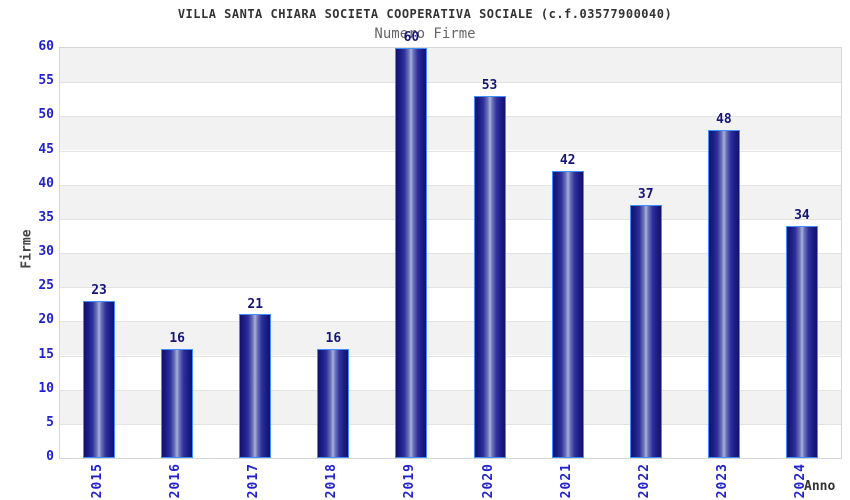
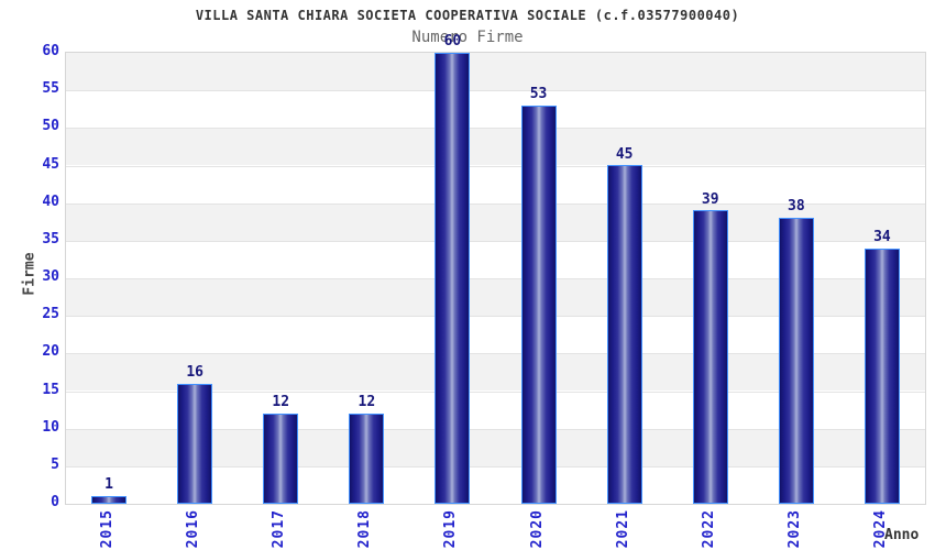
2015: 23 -> 1
2017: 21 -> 12
2018: 16 -> 12
2021: 42 -> 45
2022: 37 -> 39
2023: 48 -> 38
